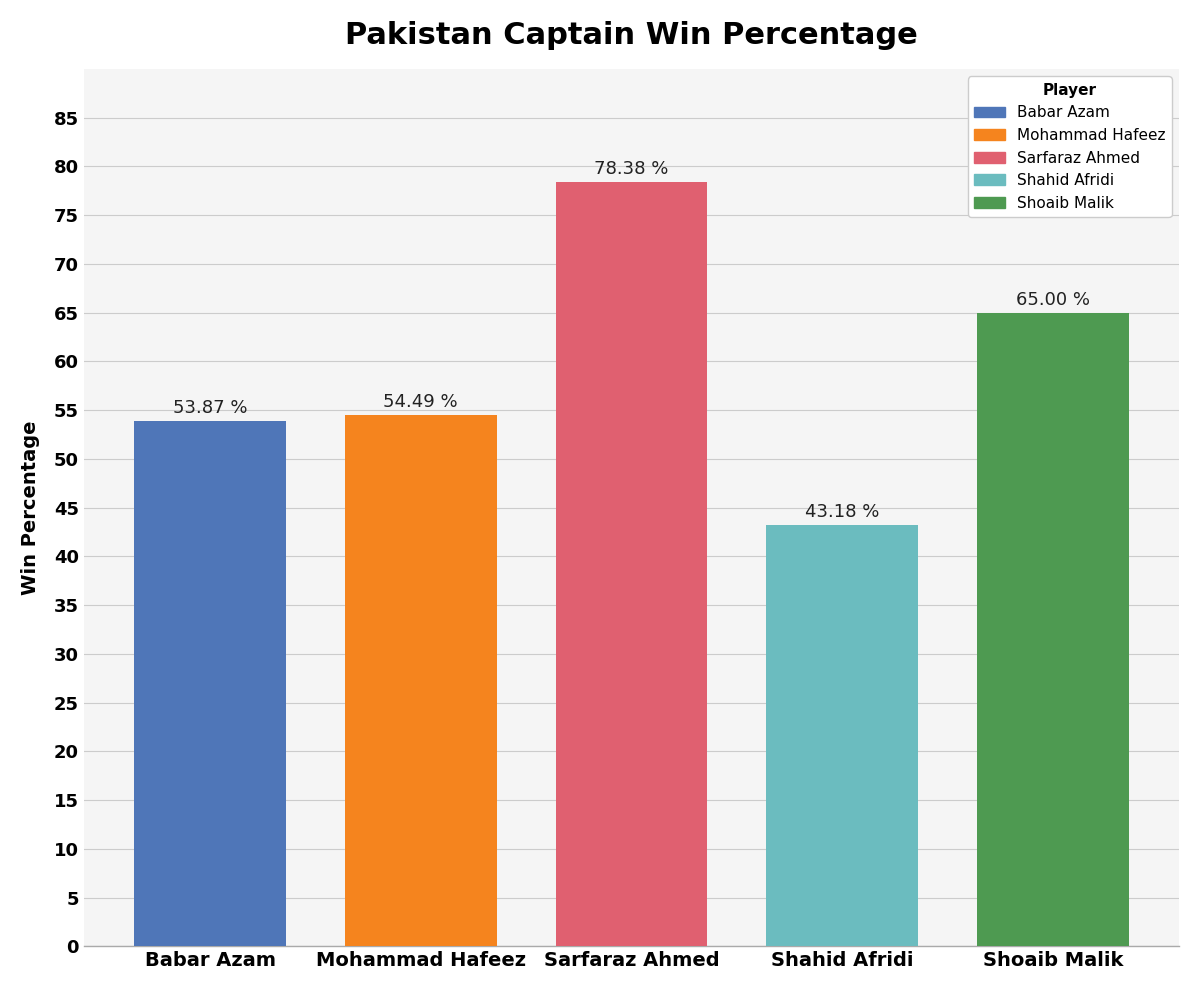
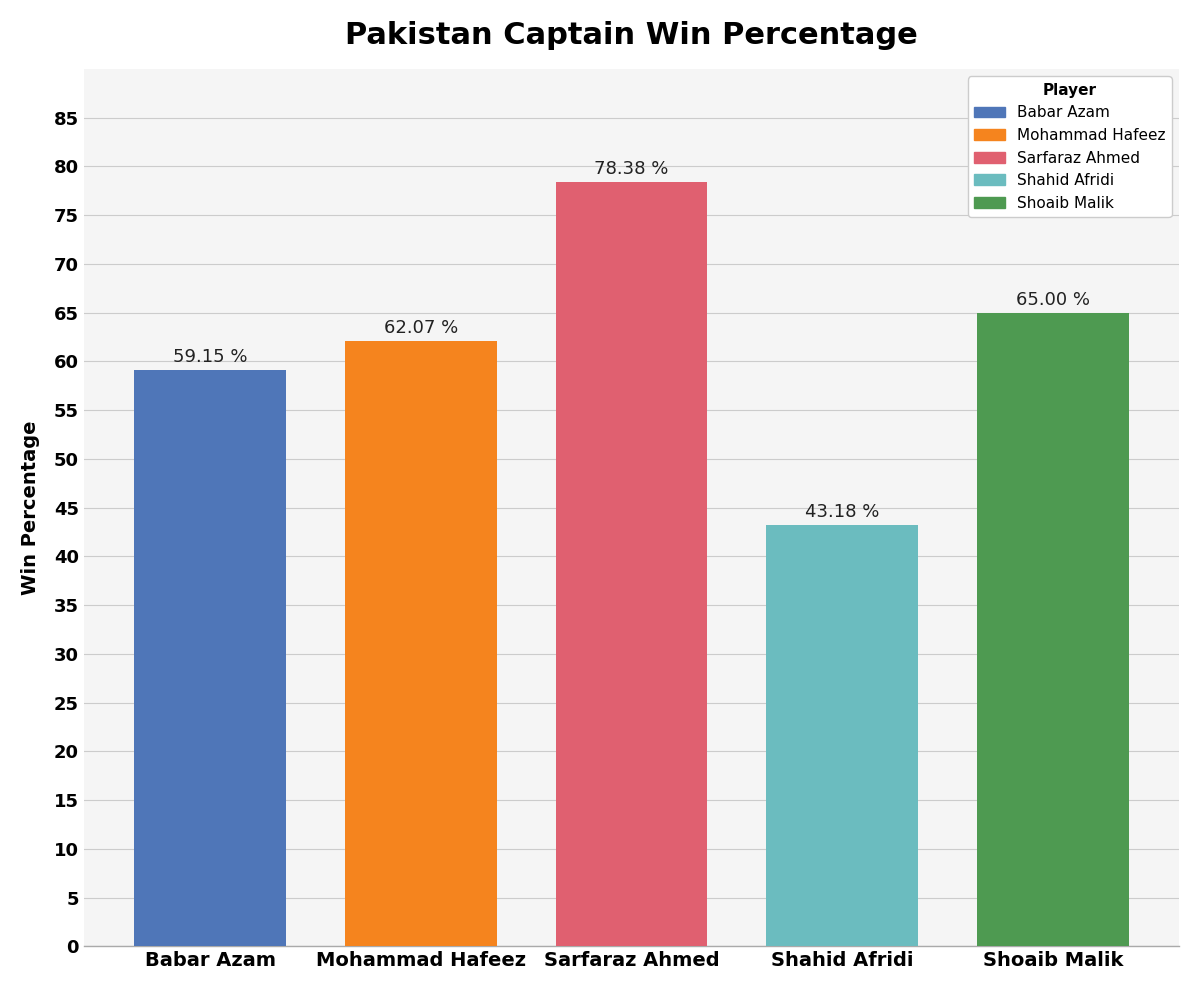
Babar Azam: 53.87 -> 59.15
Mohammad Hafeez: 54.49 -> 62.07
